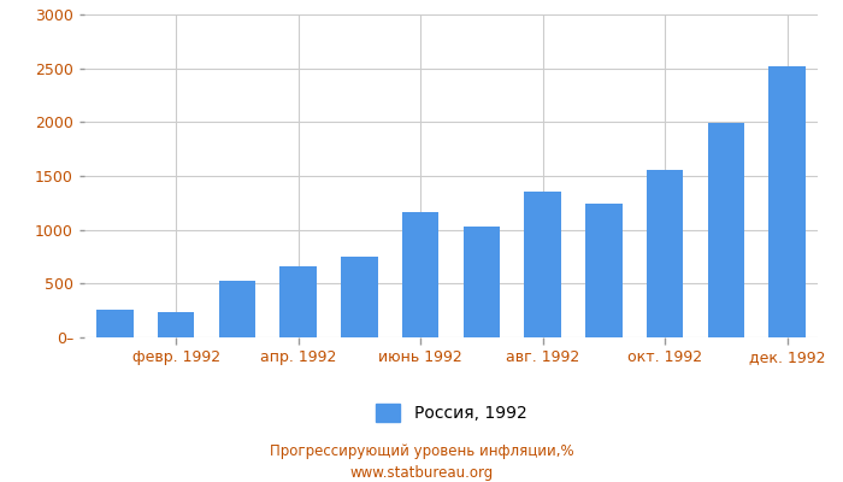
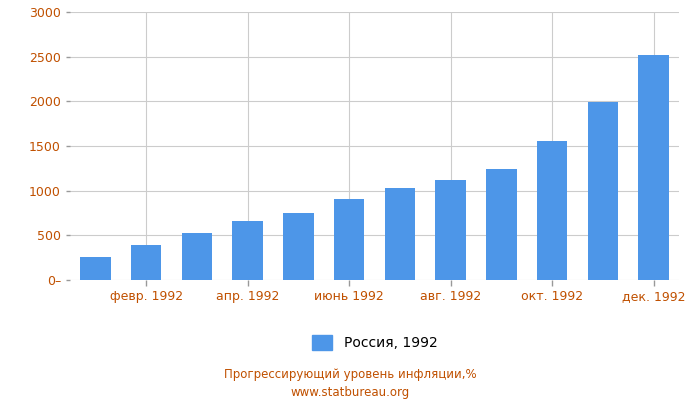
февр. 1992: 240 -> 390
июнь 1992: 1160 -> 900
авг. 1992: 1360 -> 1120
